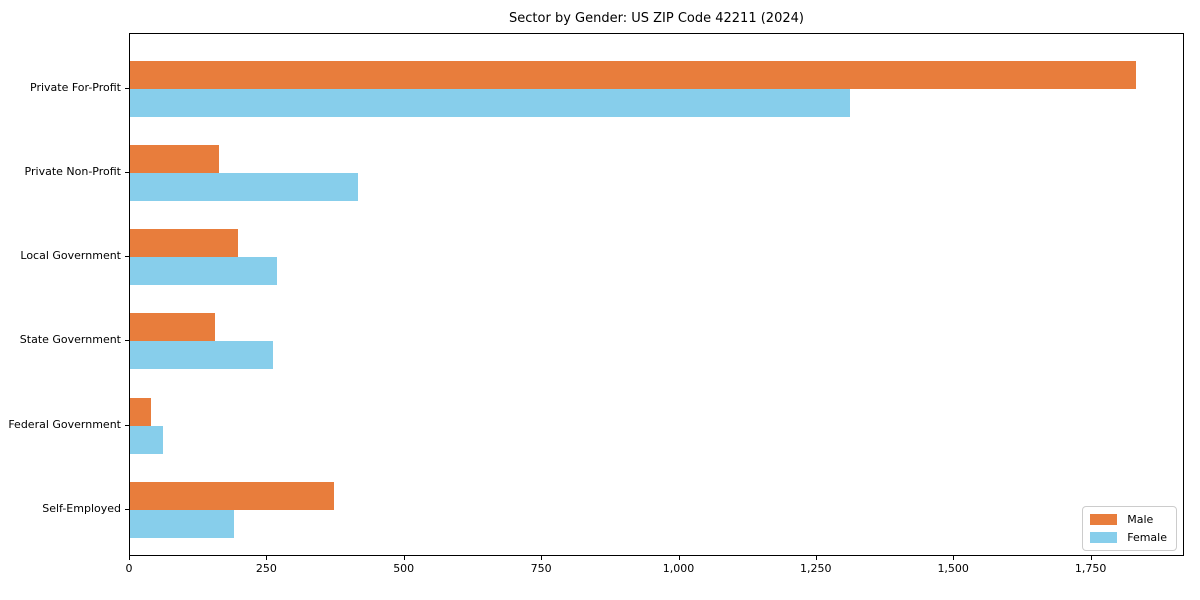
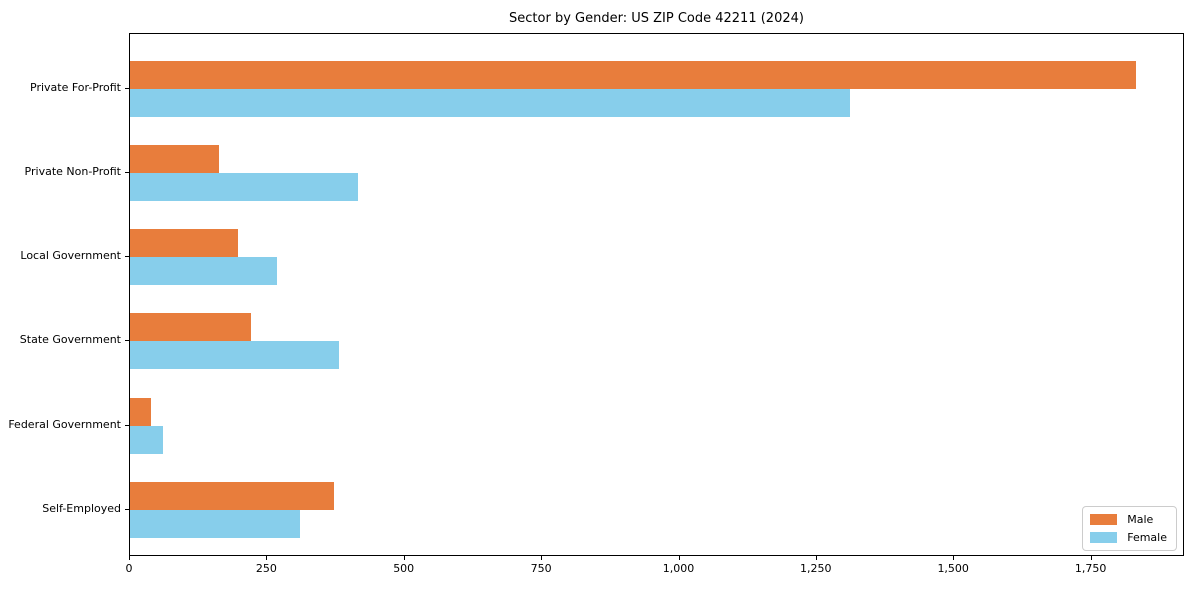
Male/State Government: 150 -> 220
Female/State Government: 260 -> 380
Female/Self-Employed: 190 -> 310
